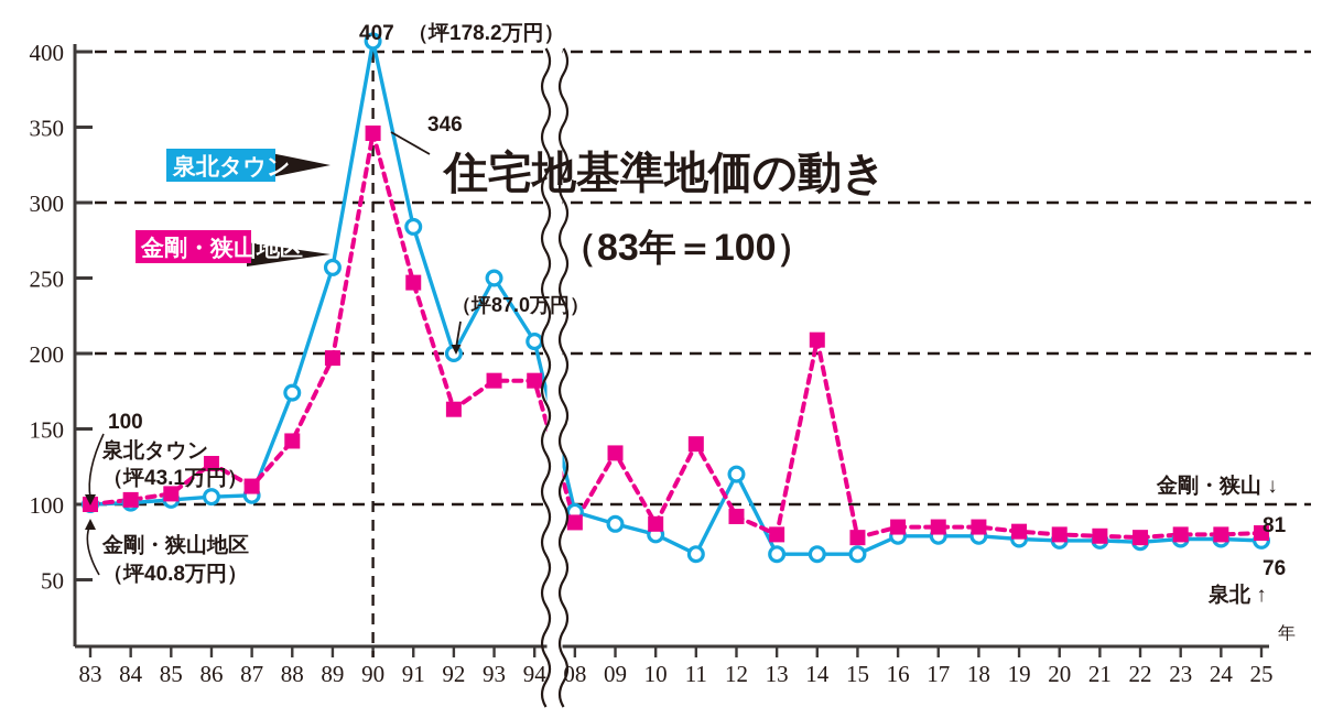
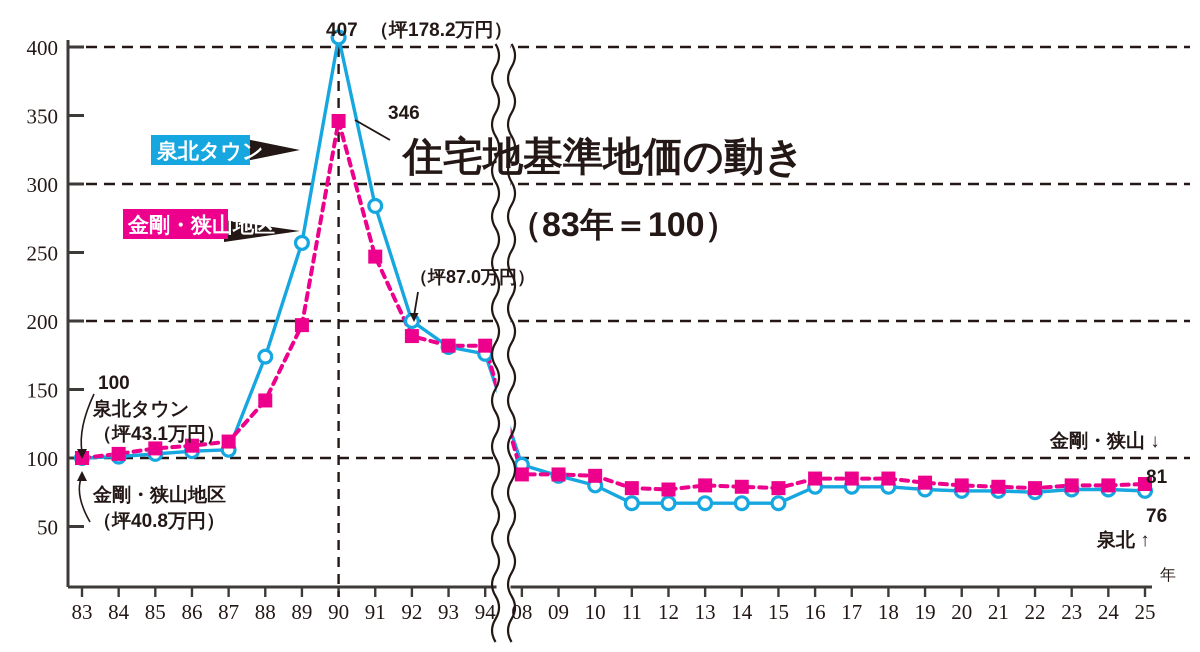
金剛・狭山地区/86: 127 -> 109
金剛・狭山地区/92: 163 -> 189
泉北タウン/93: 250 -> 181
泉北タウン/94: 208 -> 176
金剛・狭山地区/09: 134 -> 88
金剛・狭山地区/11: 140 -> 78
泉北タウン/12: 120 -> 67
金剛・狭山地区/12: 92 -> 77
金剛・狭山地区/14: 209 -> 79
